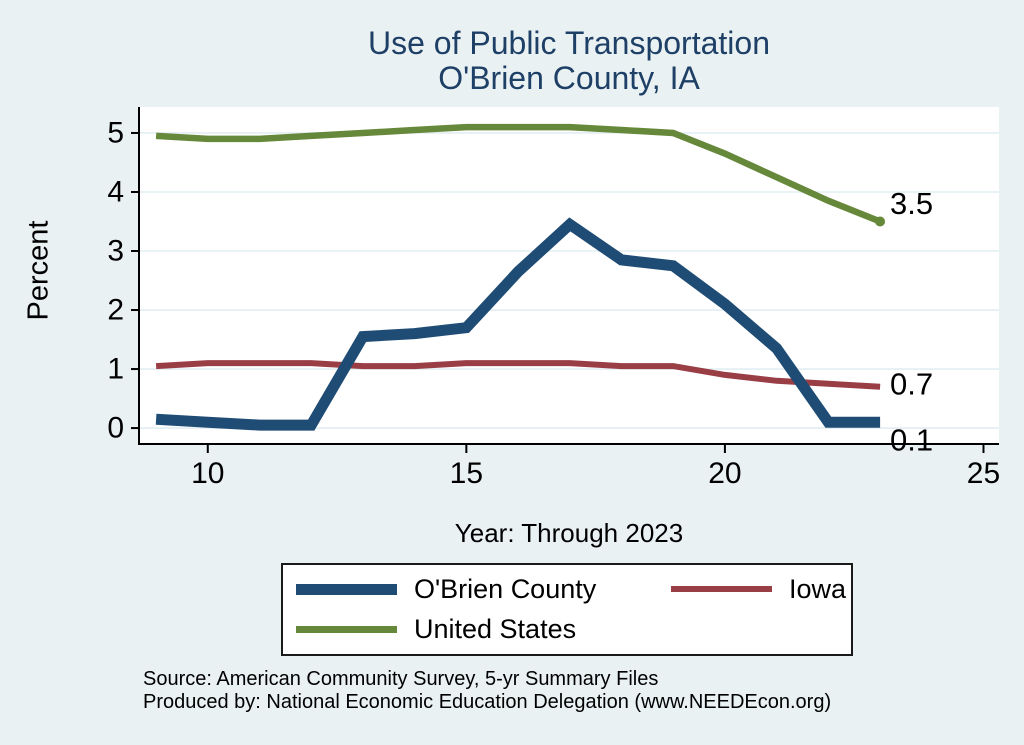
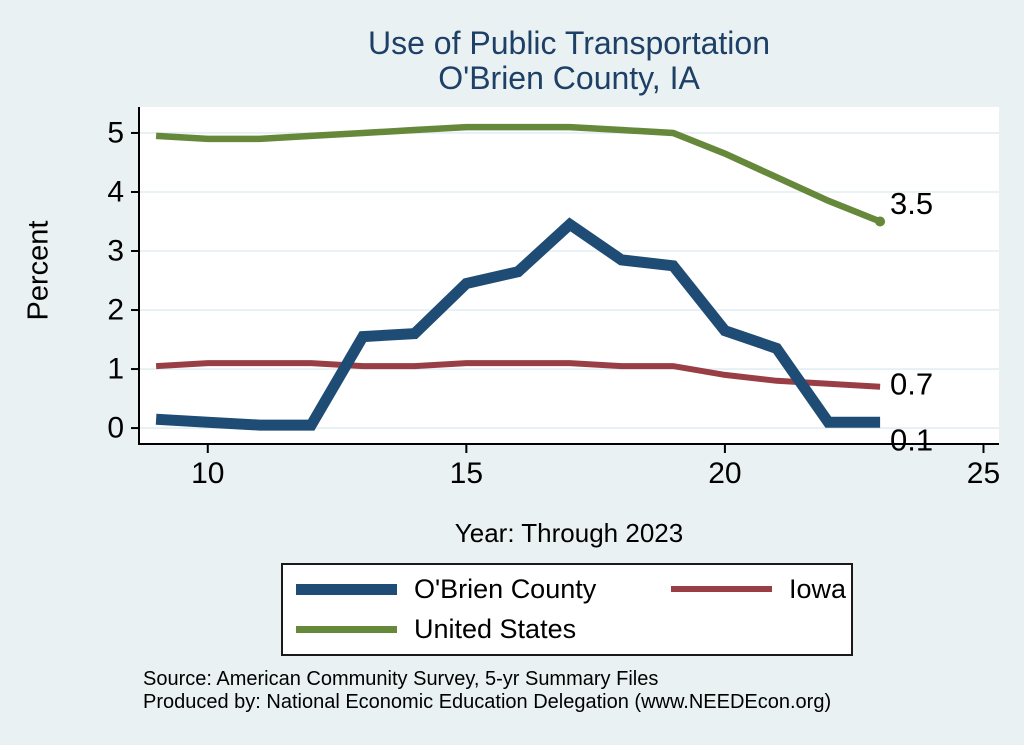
O'Brien County/15: 1.7 -> 2.5
O'Brien County/20: 2.1 -> 1.6
